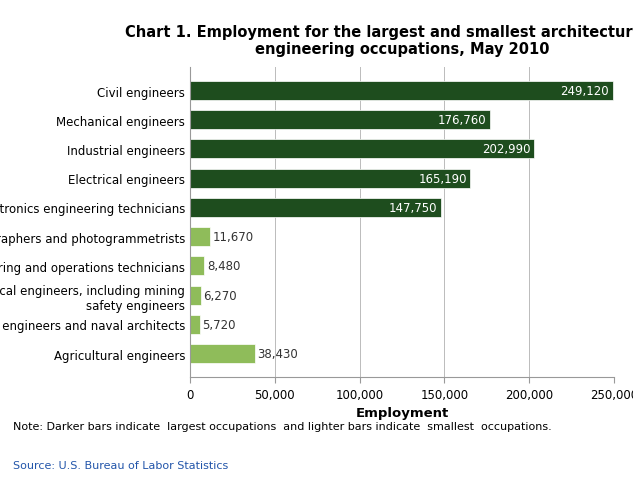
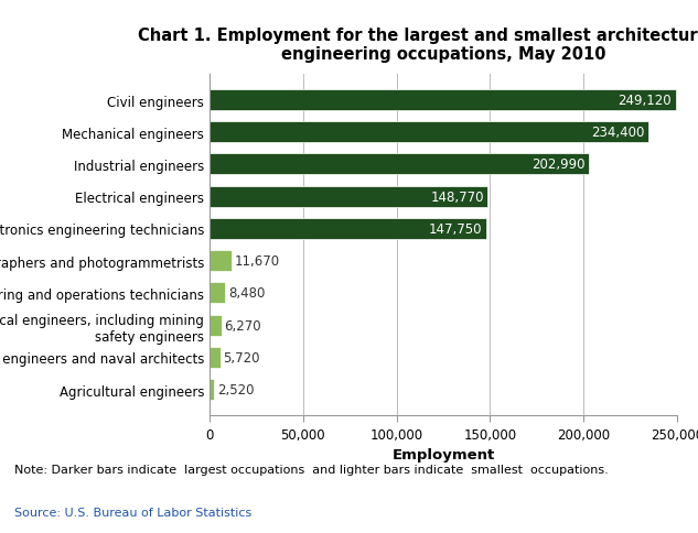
Mechanical engineers: 176,760 -> 234,400
Electrical engineers: 165,190 -> 148,770
Agricultural engineers: 38,430 -> 2,520
